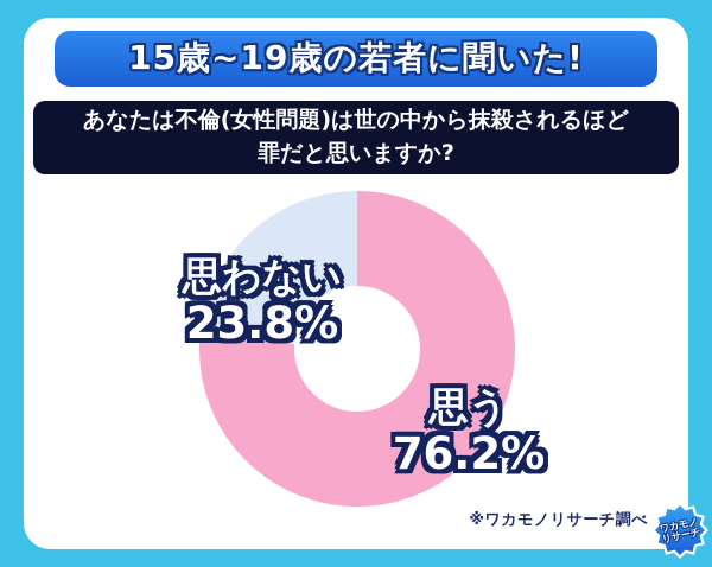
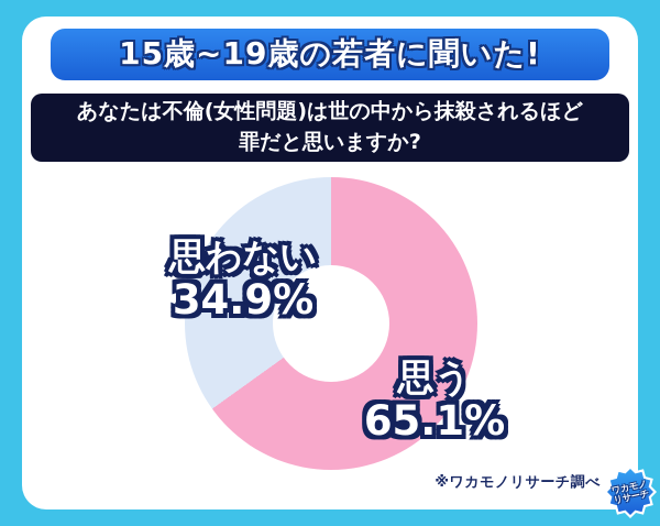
思う: 76.2% -> 65.1%
思わない: 23.8% -> 34.9%
